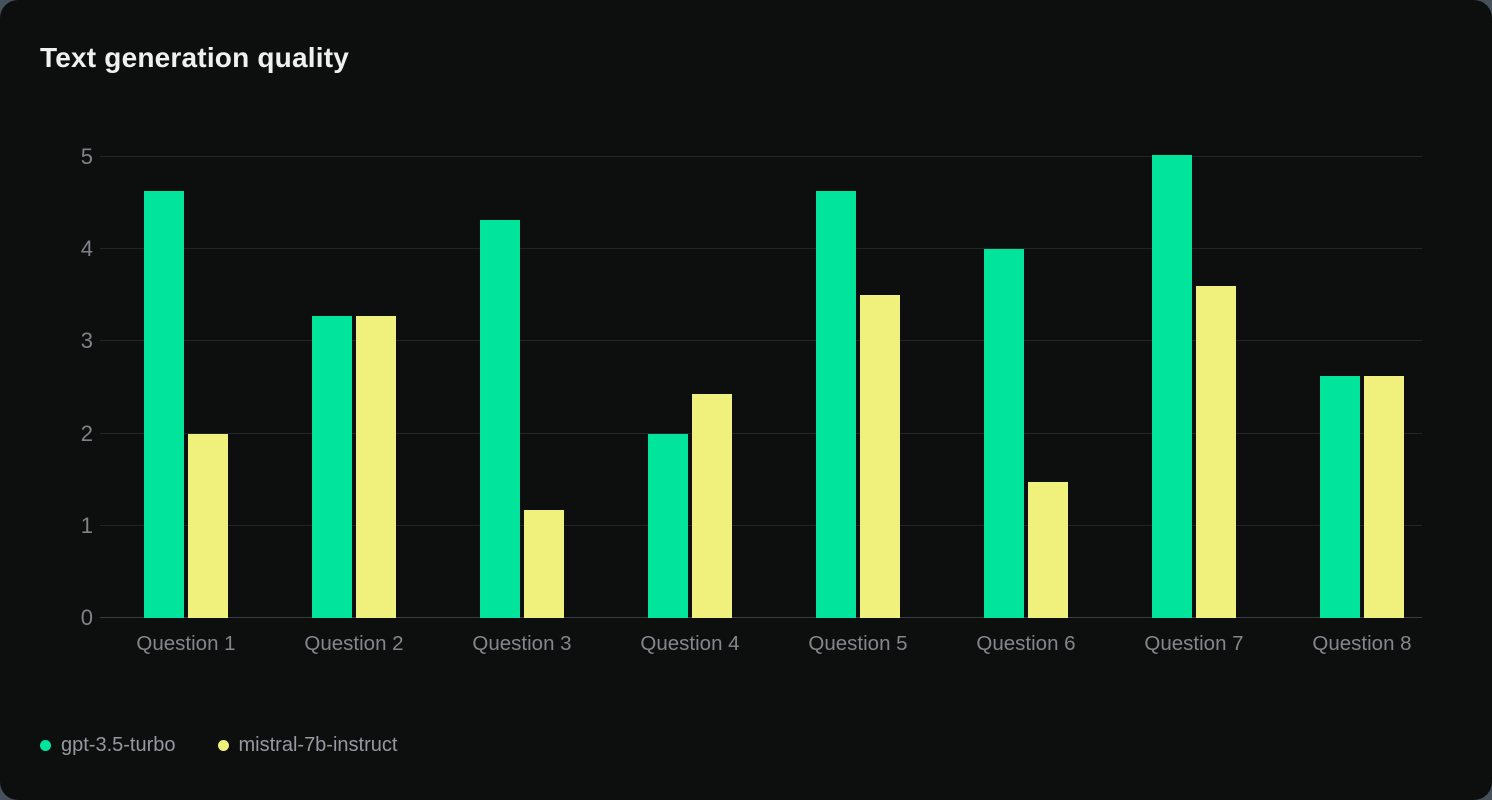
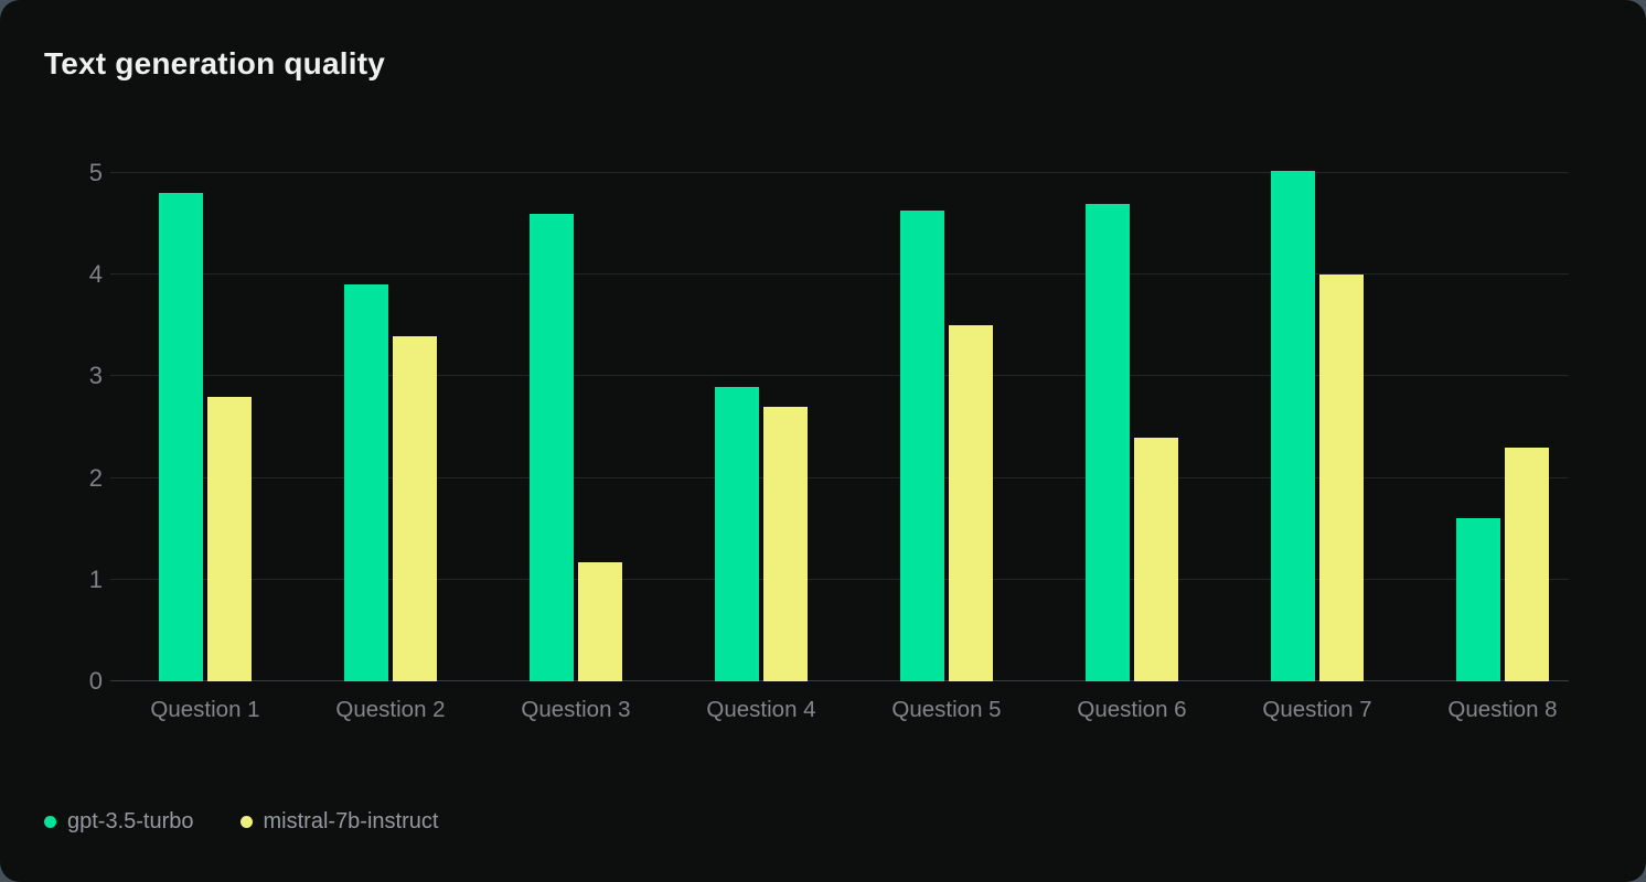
gpt-3.5-turbo/Question 1: 4.6 -> 4.8
mistral-7b-instruct/Question 1: 2.0 -> 2.8
gpt-3.5-turbo/Question 2: 3.3 -> 3.9
mistral-7b-instruct/Question 2: 3.3 -> 3.4
gpt-3.5-turbo/Question 3: 4.3 -> 4.6
gpt-3.5-turbo/Question 4: 2.0 -> 2.9
mistral-7b-instruct/Question 4: 2.4 -> 2.7
gpt-3.5-turbo/Question 6: 4.0 -> 4.7
mistral-7b-instruct/Question 6: 1.5 -> 2.4
mistral-7b-instruct/Question 7: 3.6 -> 4.0
gpt-3.5-turbo/Question 8: 2.6 -> 1.6
mistral-7b-instruct/Question 8: 2.6 -> 2.3
